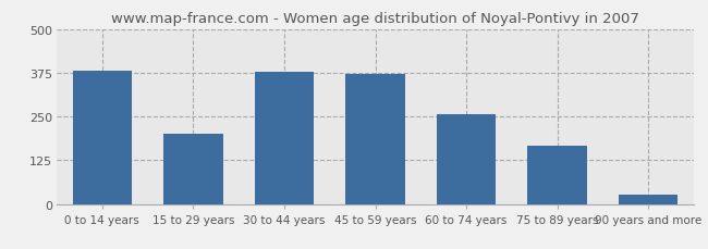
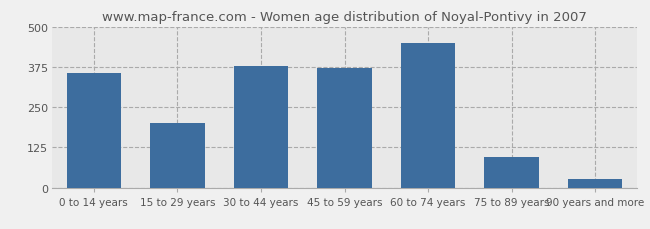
0 to 14 years: 382 -> 355
60 to 74 years: 255 -> 450
75 to 89 years: 165 -> 95
